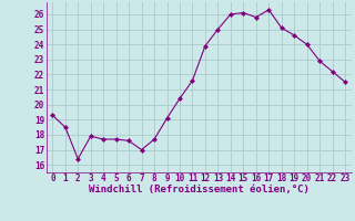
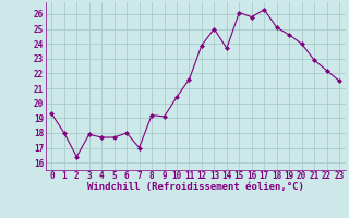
1: 18.5 -> 18.0
6: 17.6 -> 18.0
8: 17.7 -> 19.2
14: 26.0 -> 23.7
